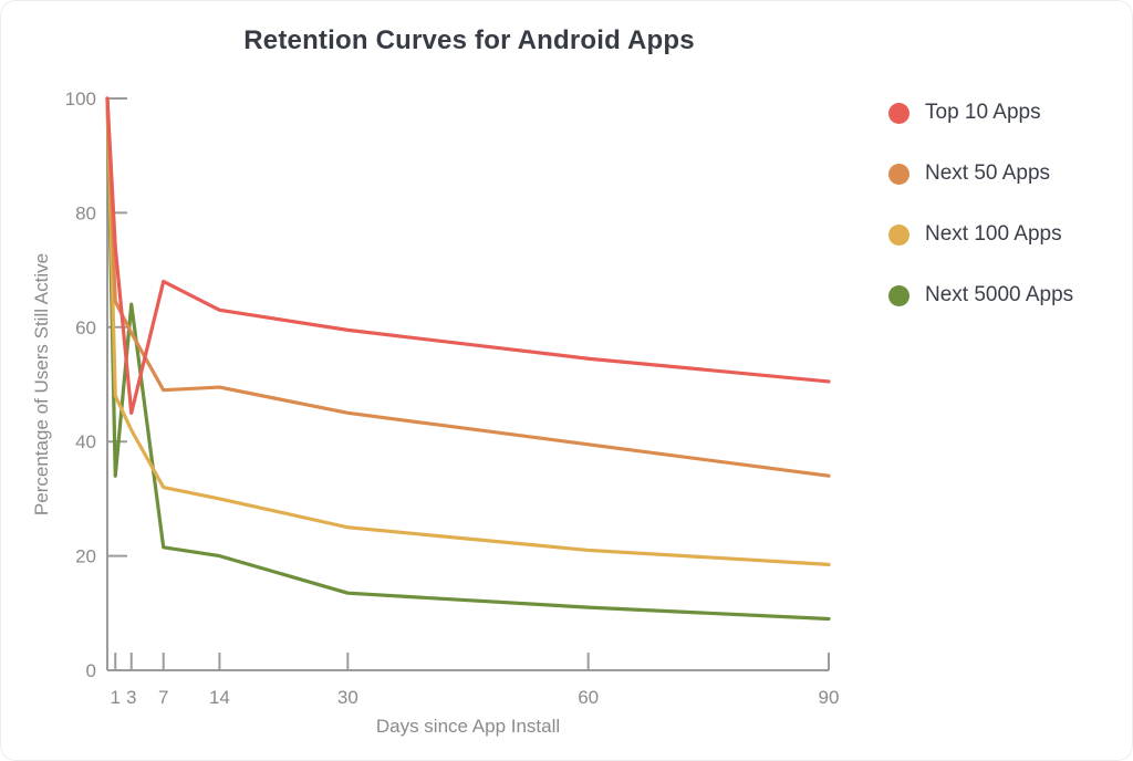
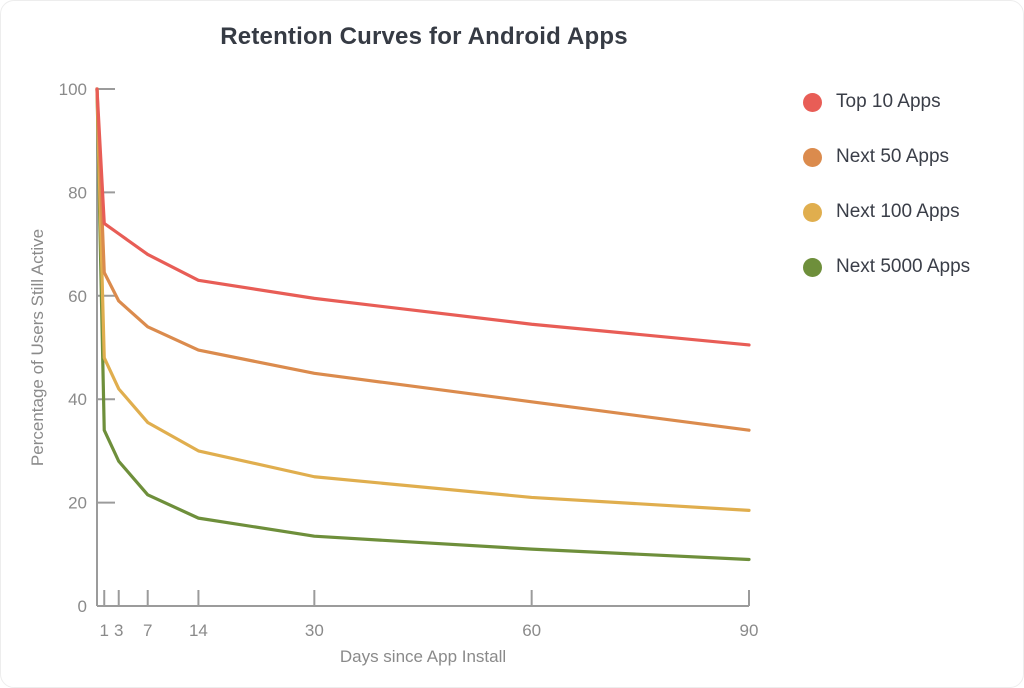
Top 10 Apps/3: 45 -> 72
Next 5000 Apps/3: 64 -> 28
Next 50 Apps/7: 49 -> 54
Next 100 Apps/7: 32 -> 36
Next 5000 Apps/14: 20 -> 17
